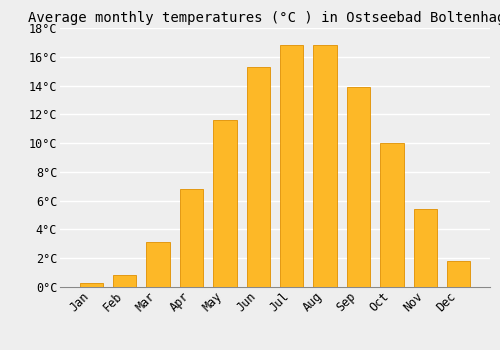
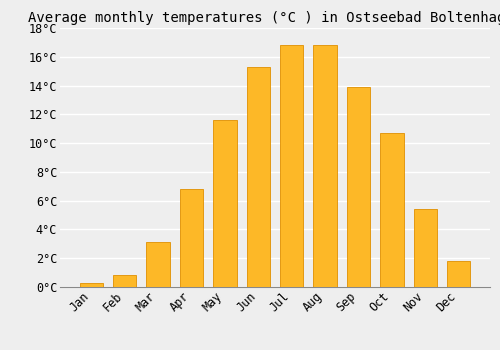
Oct: 10.0°C -> 10.7°C
